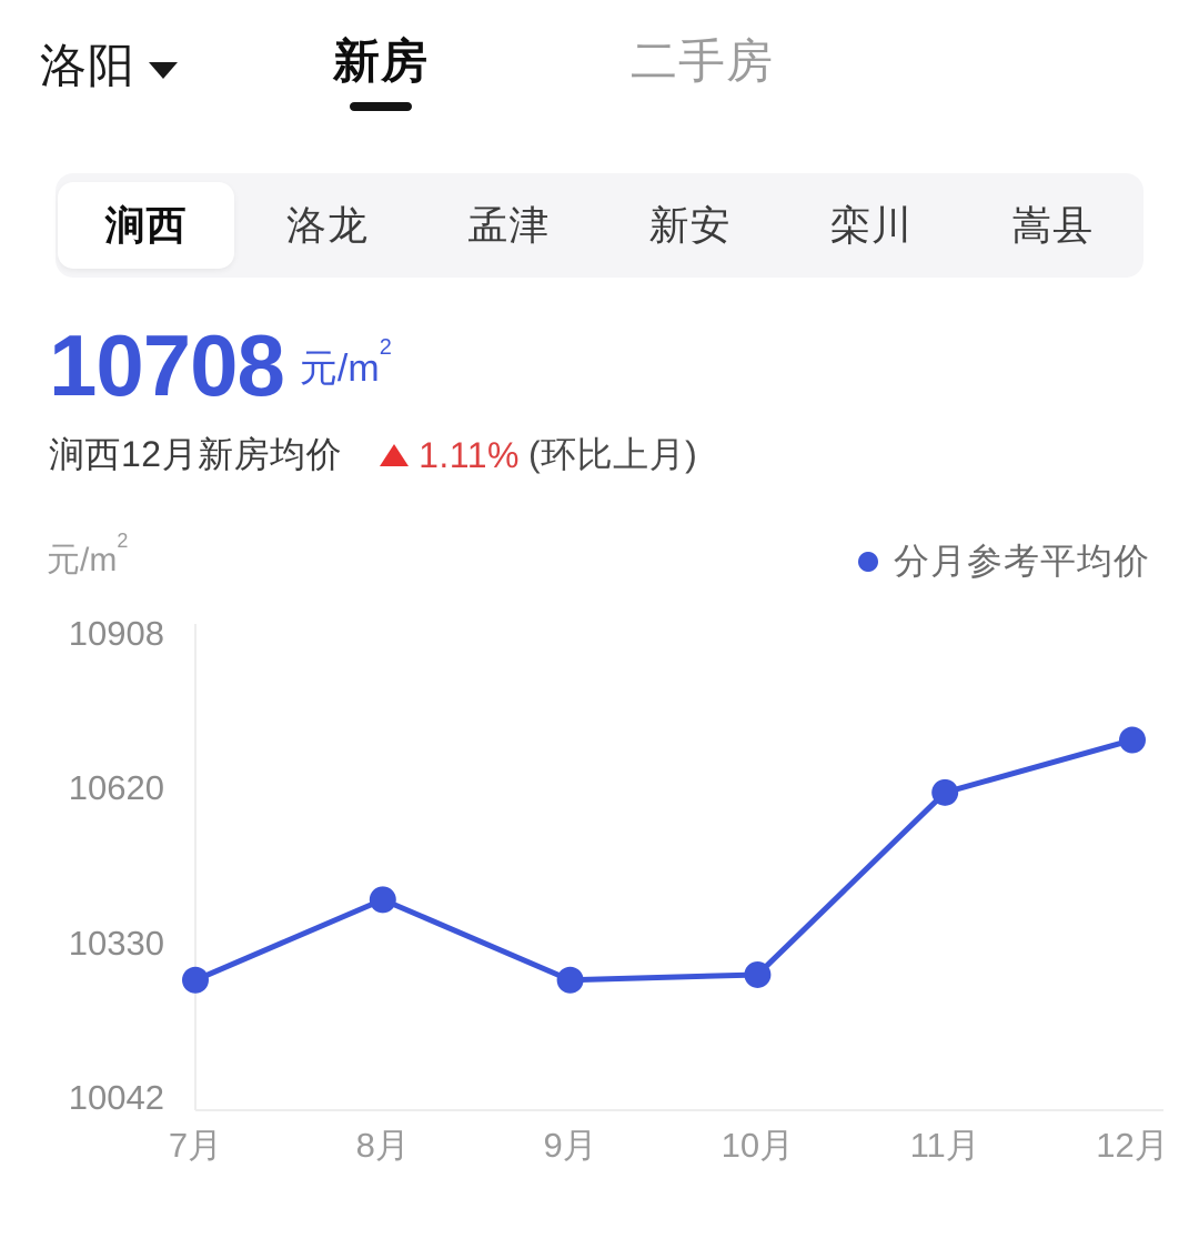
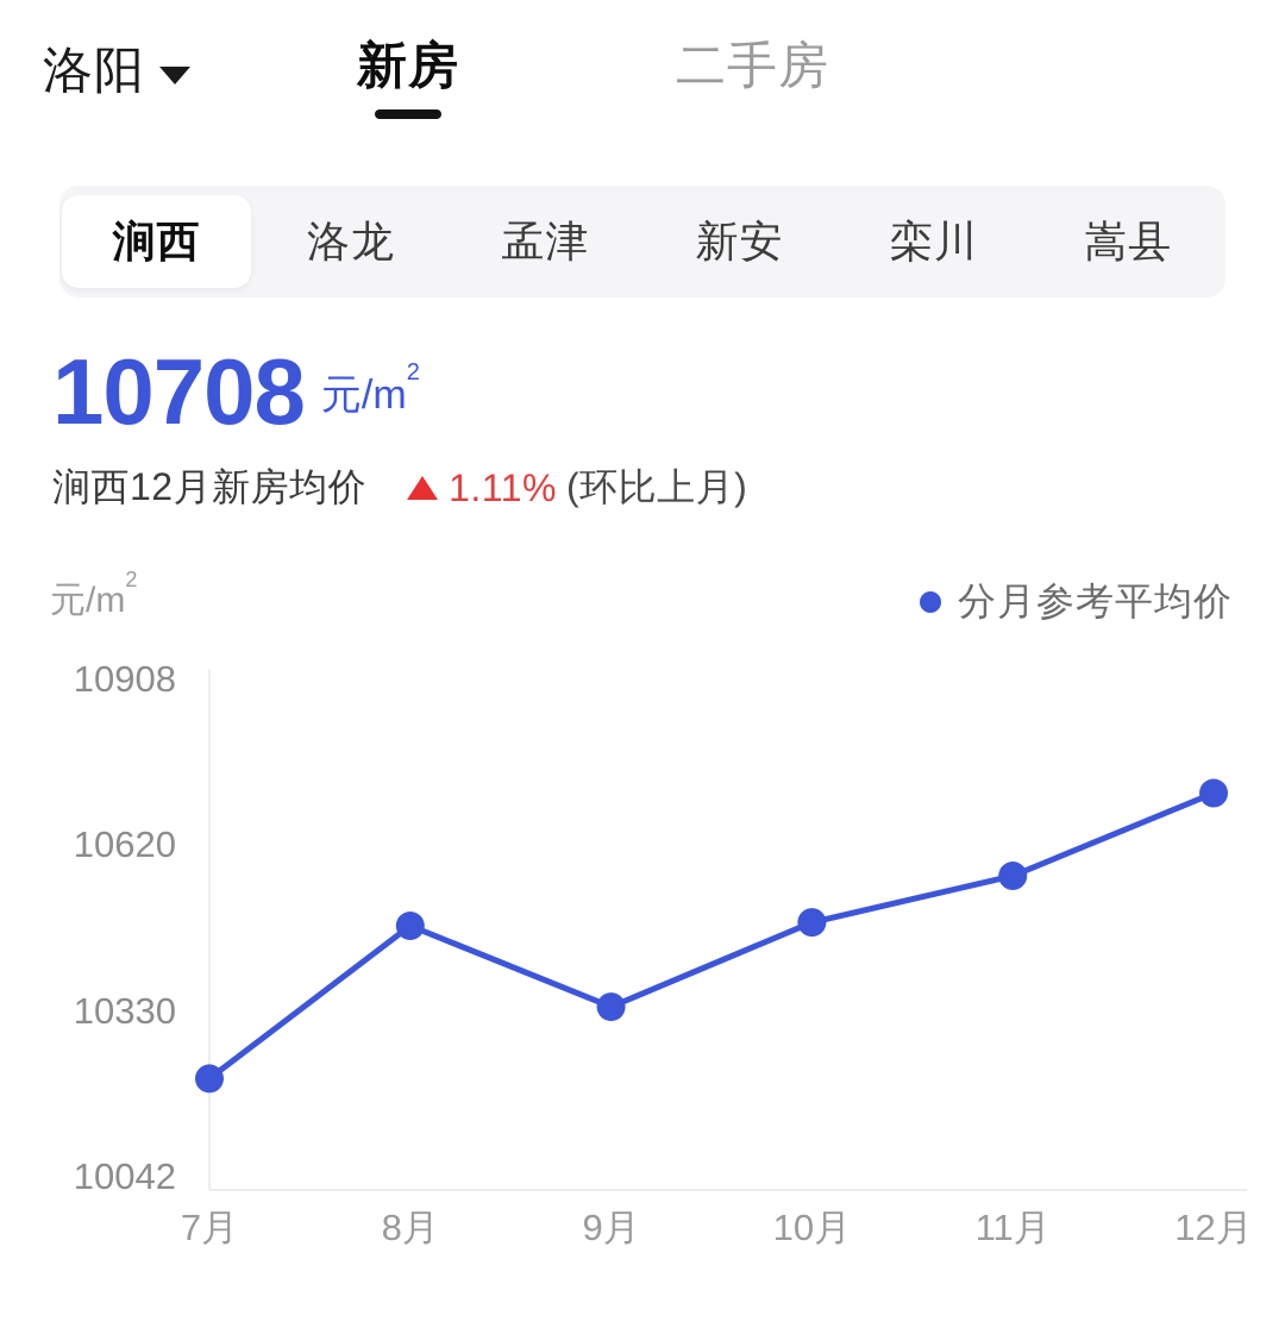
7月: 10260 -> 10210
8月: 10410 -> 10480
9月: 10260 -> 10340
10月: 10270 -> 10480
11月: 10610 -> 10560
